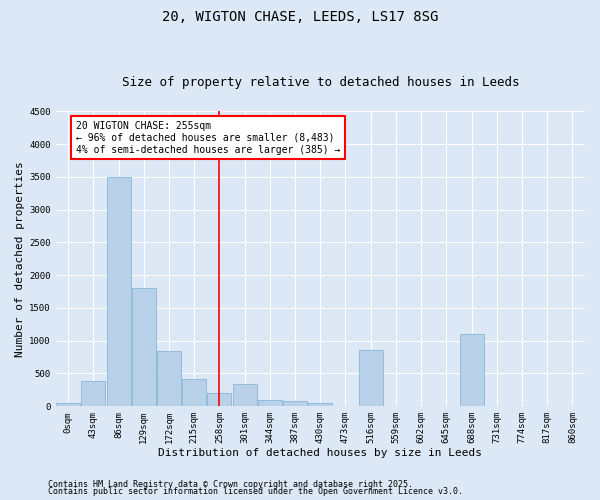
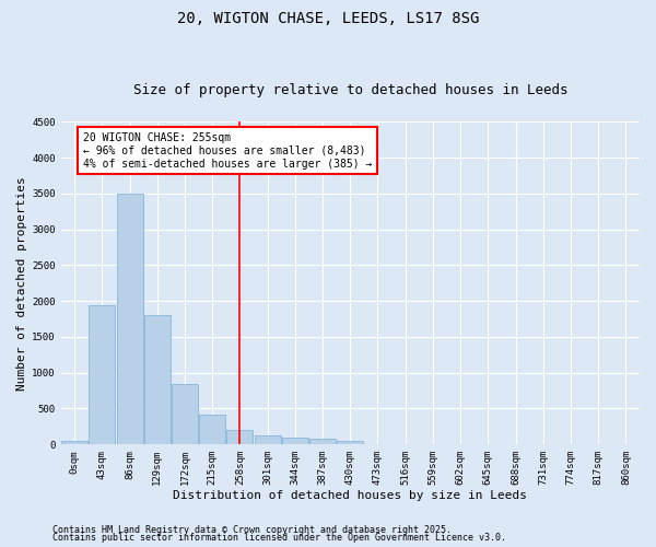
43sqm: 380 -> 1950
301sqm: 340 -> 120
516sqm: 860 -> 0
688sqm: 1100 -> 0
